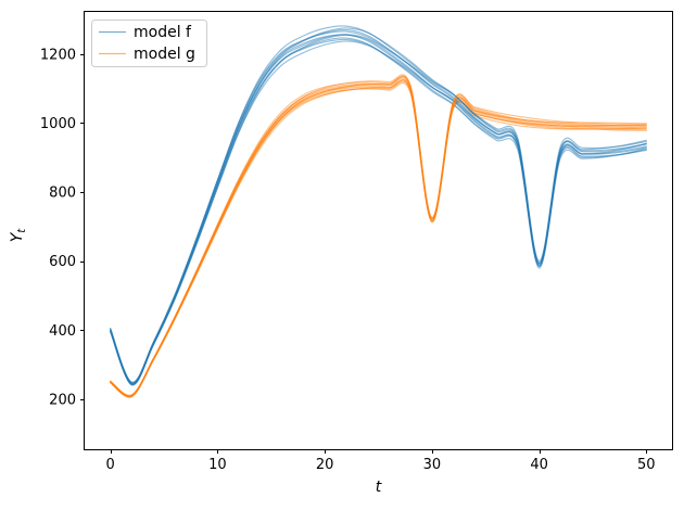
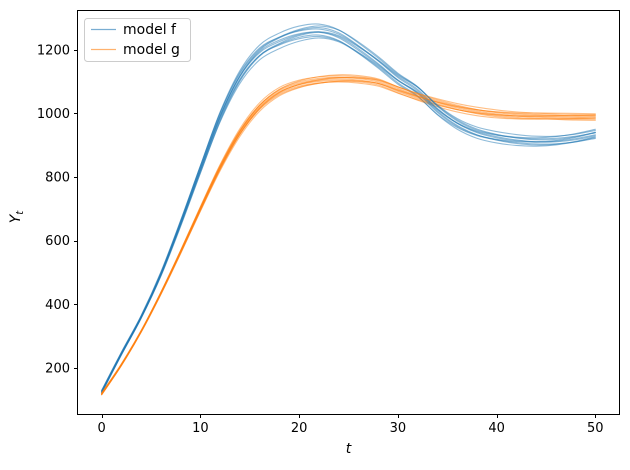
model f/0: 400 -> 120
model g/0: 250 -> 120
model g/30: 720 -> 1080
model f/40: 590 -> 920
